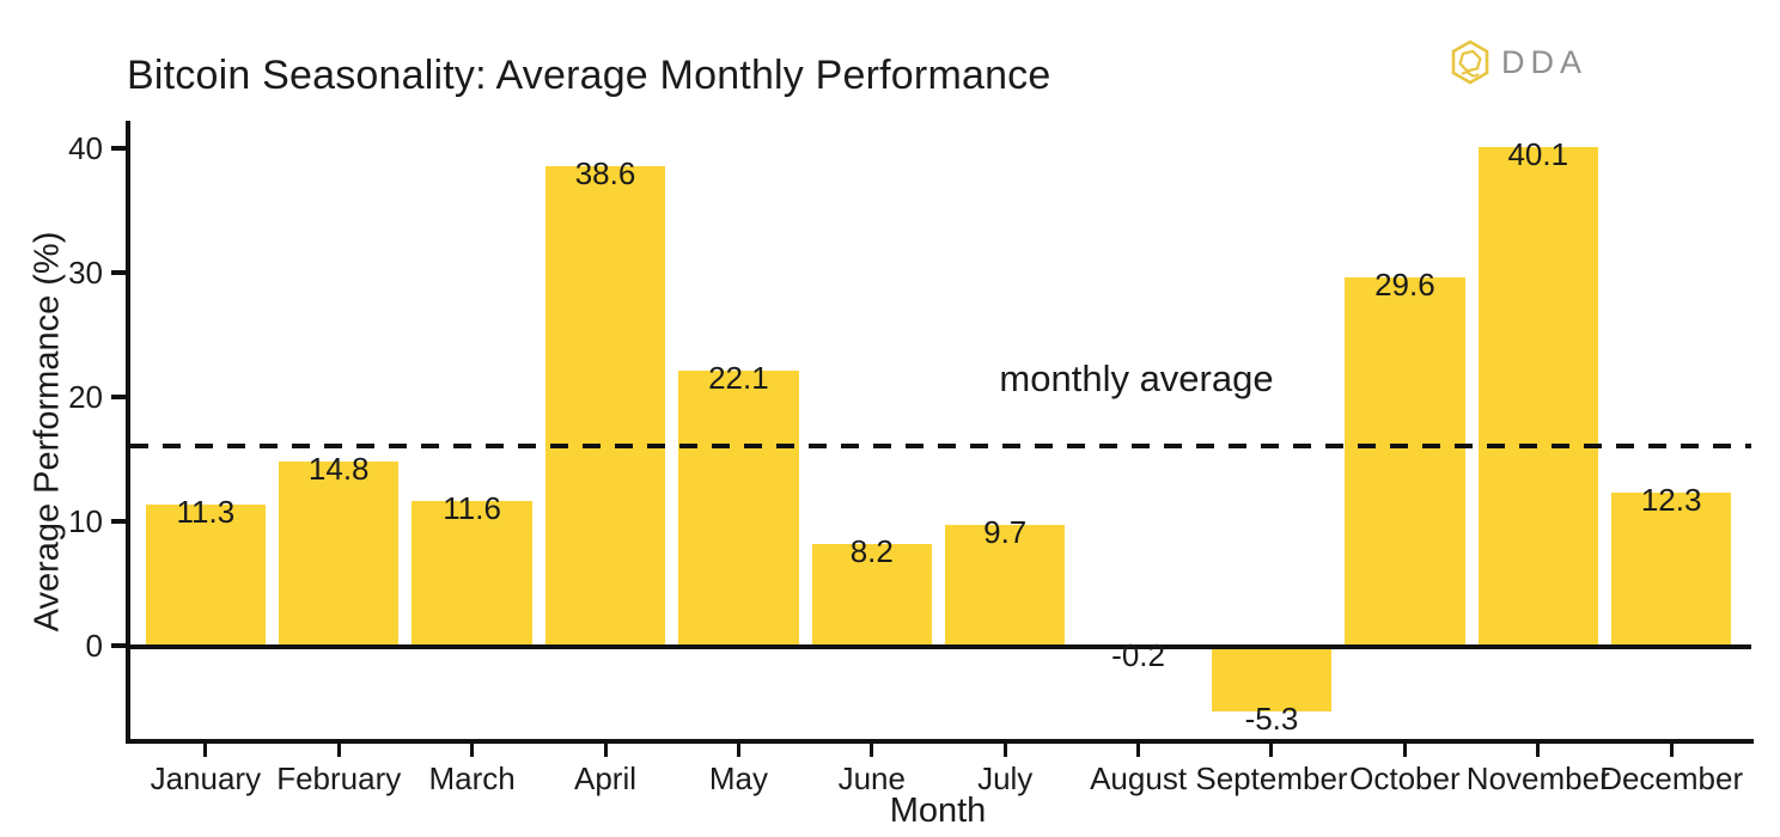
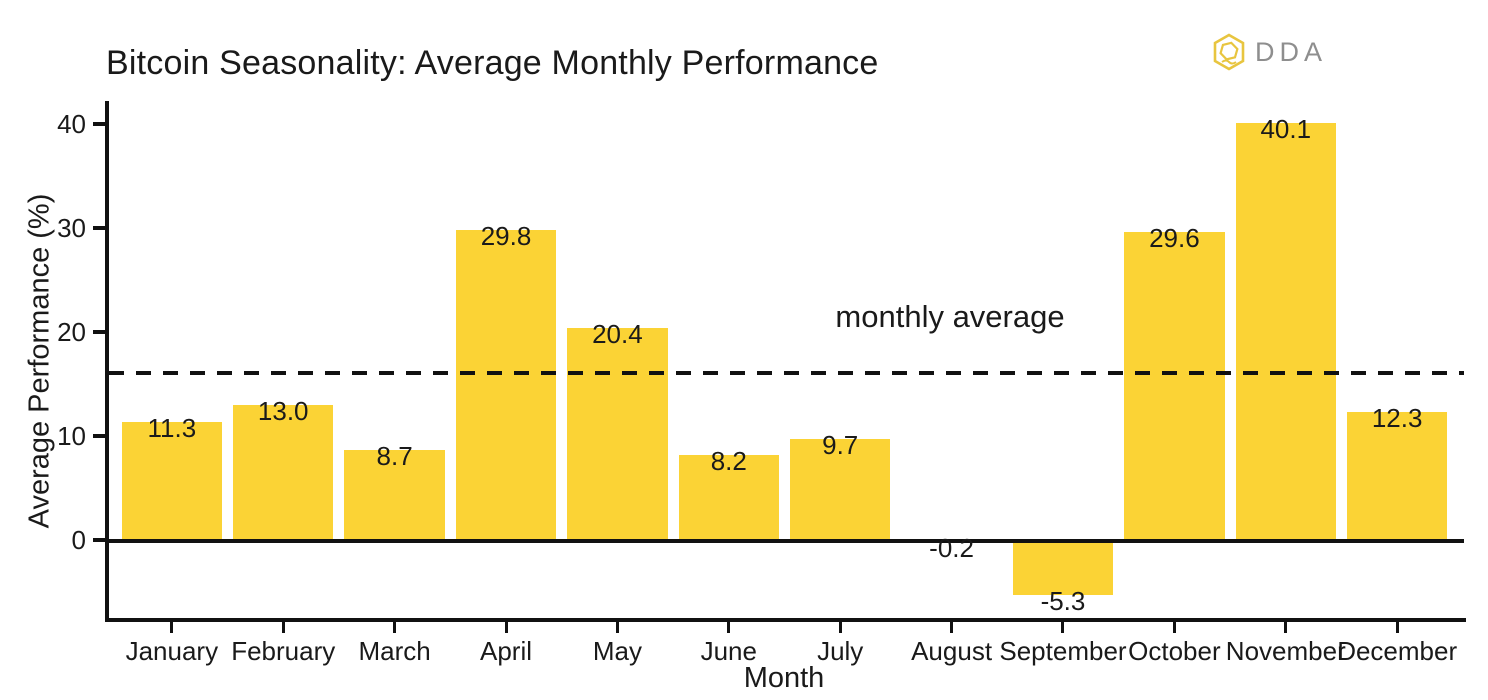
February: 14.8 -> 13.0
March: 11.6 -> 8.7
April: 38.6 -> 29.8
May: 22.1 -> 20.4
